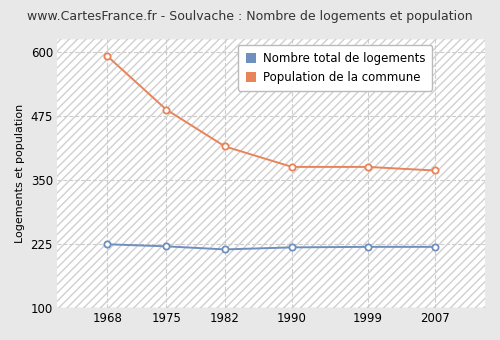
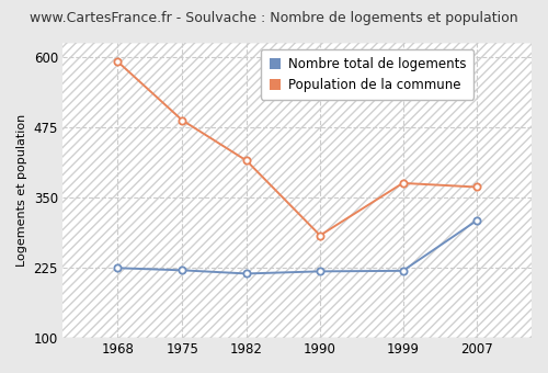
Population de la commune/1990: 375 -> 282
Nombre total de logements/2007: 219 -> 308
